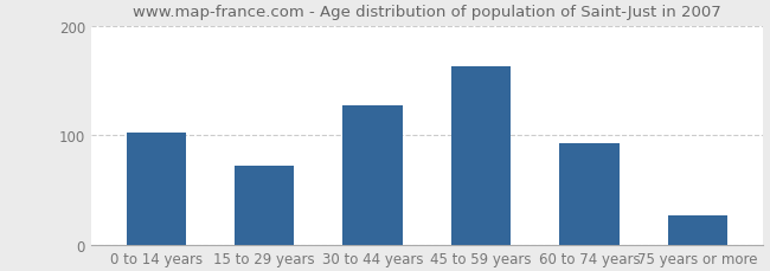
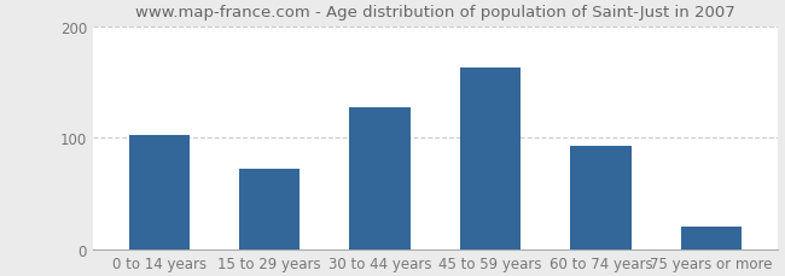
75 years or more: 27 -> 20
